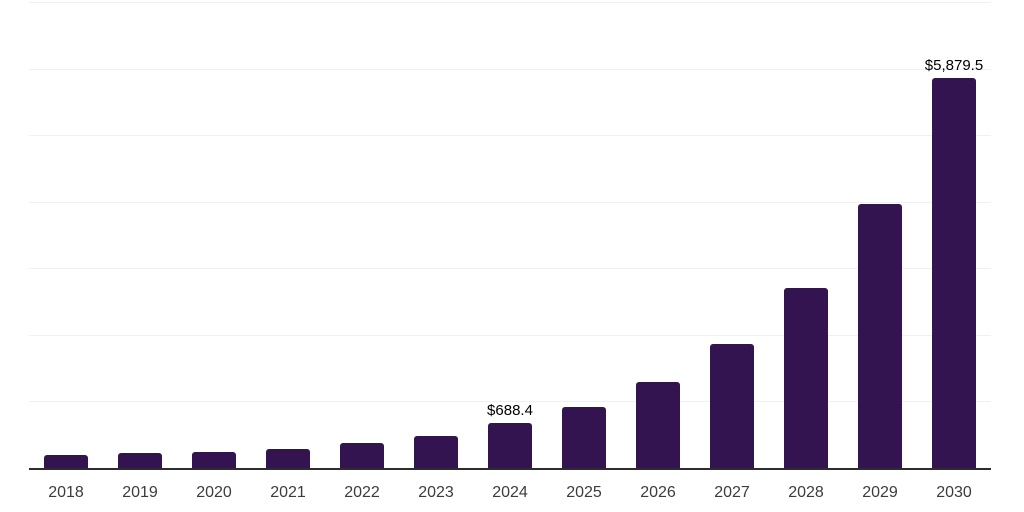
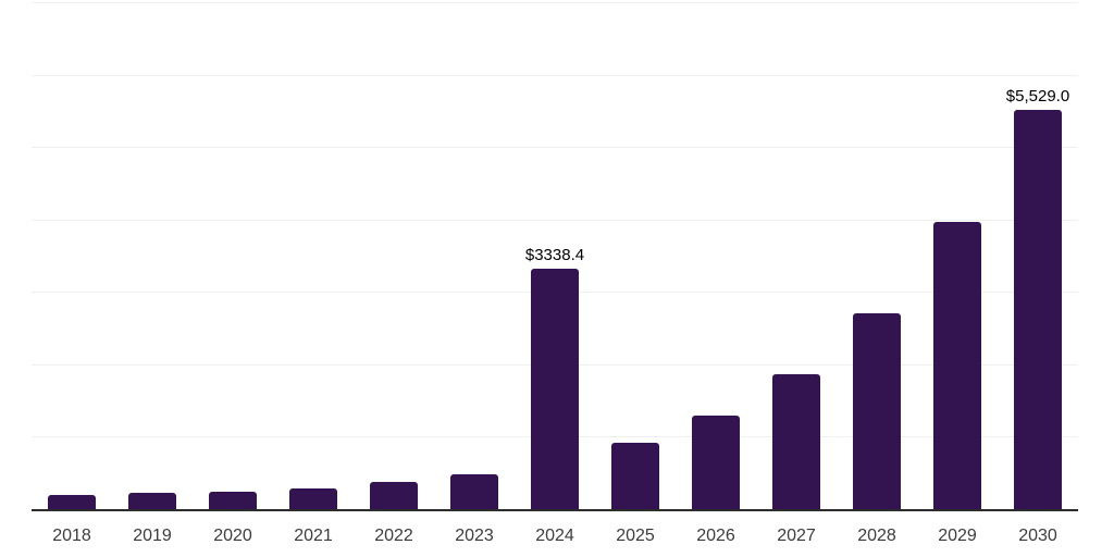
2024: $688.4 -> $3338.4
2030: $5,879.5 -> $5,529.0
